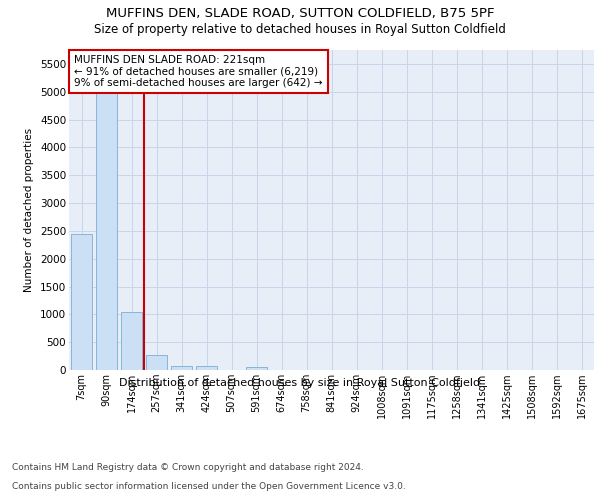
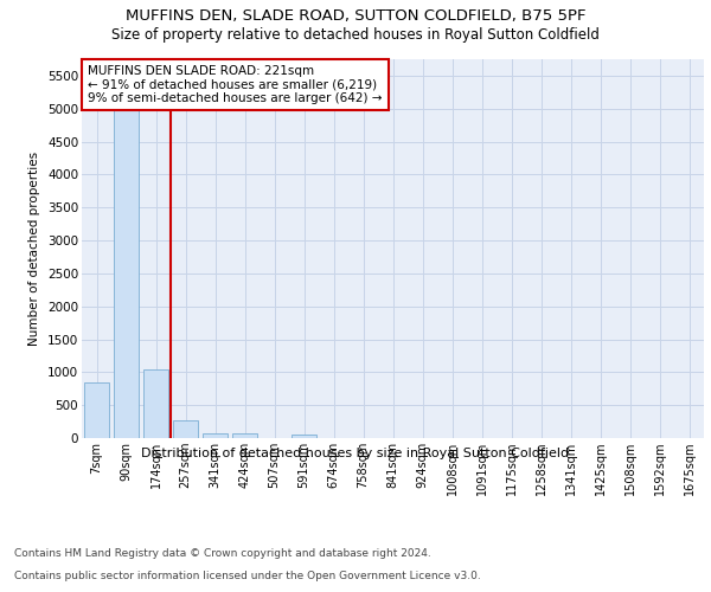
7sqm: 2440 -> 850
